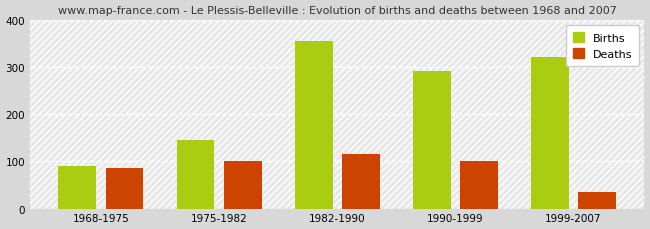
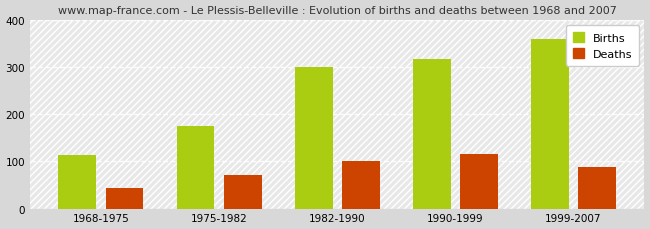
Births/1968-1975: 90 -> 113
Deaths/1968-1975: 85 -> 43
Births/1975-1982: 145 -> 175
Deaths/1975-1982: 100 -> 72
Births/1982-1990: 355 -> 300
Deaths/1982-1990: 115 -> 100
Births/1990-1999: 290 -> 317
Deaths/1990-1999: 100 -> 116
Births/1999-2007: 320 -> 358
Deaths/1999-2007: 35 -> 88
